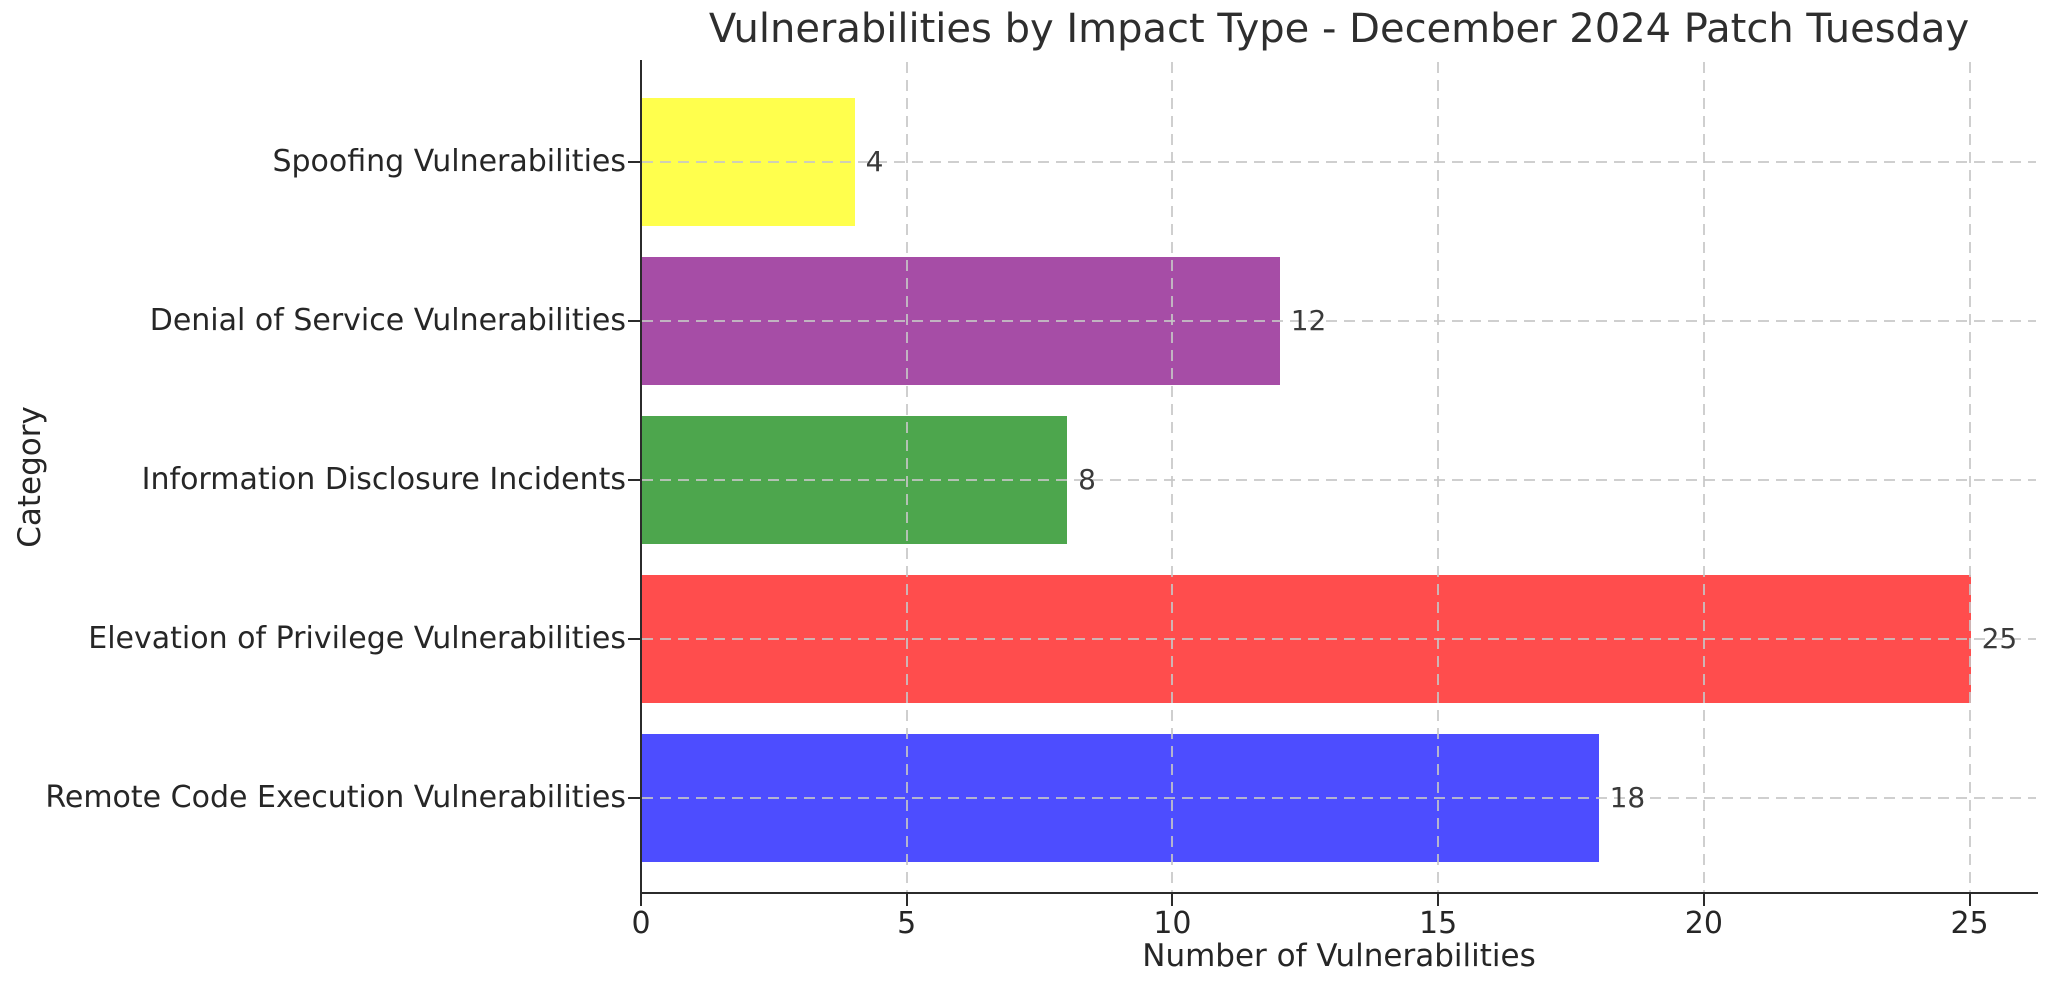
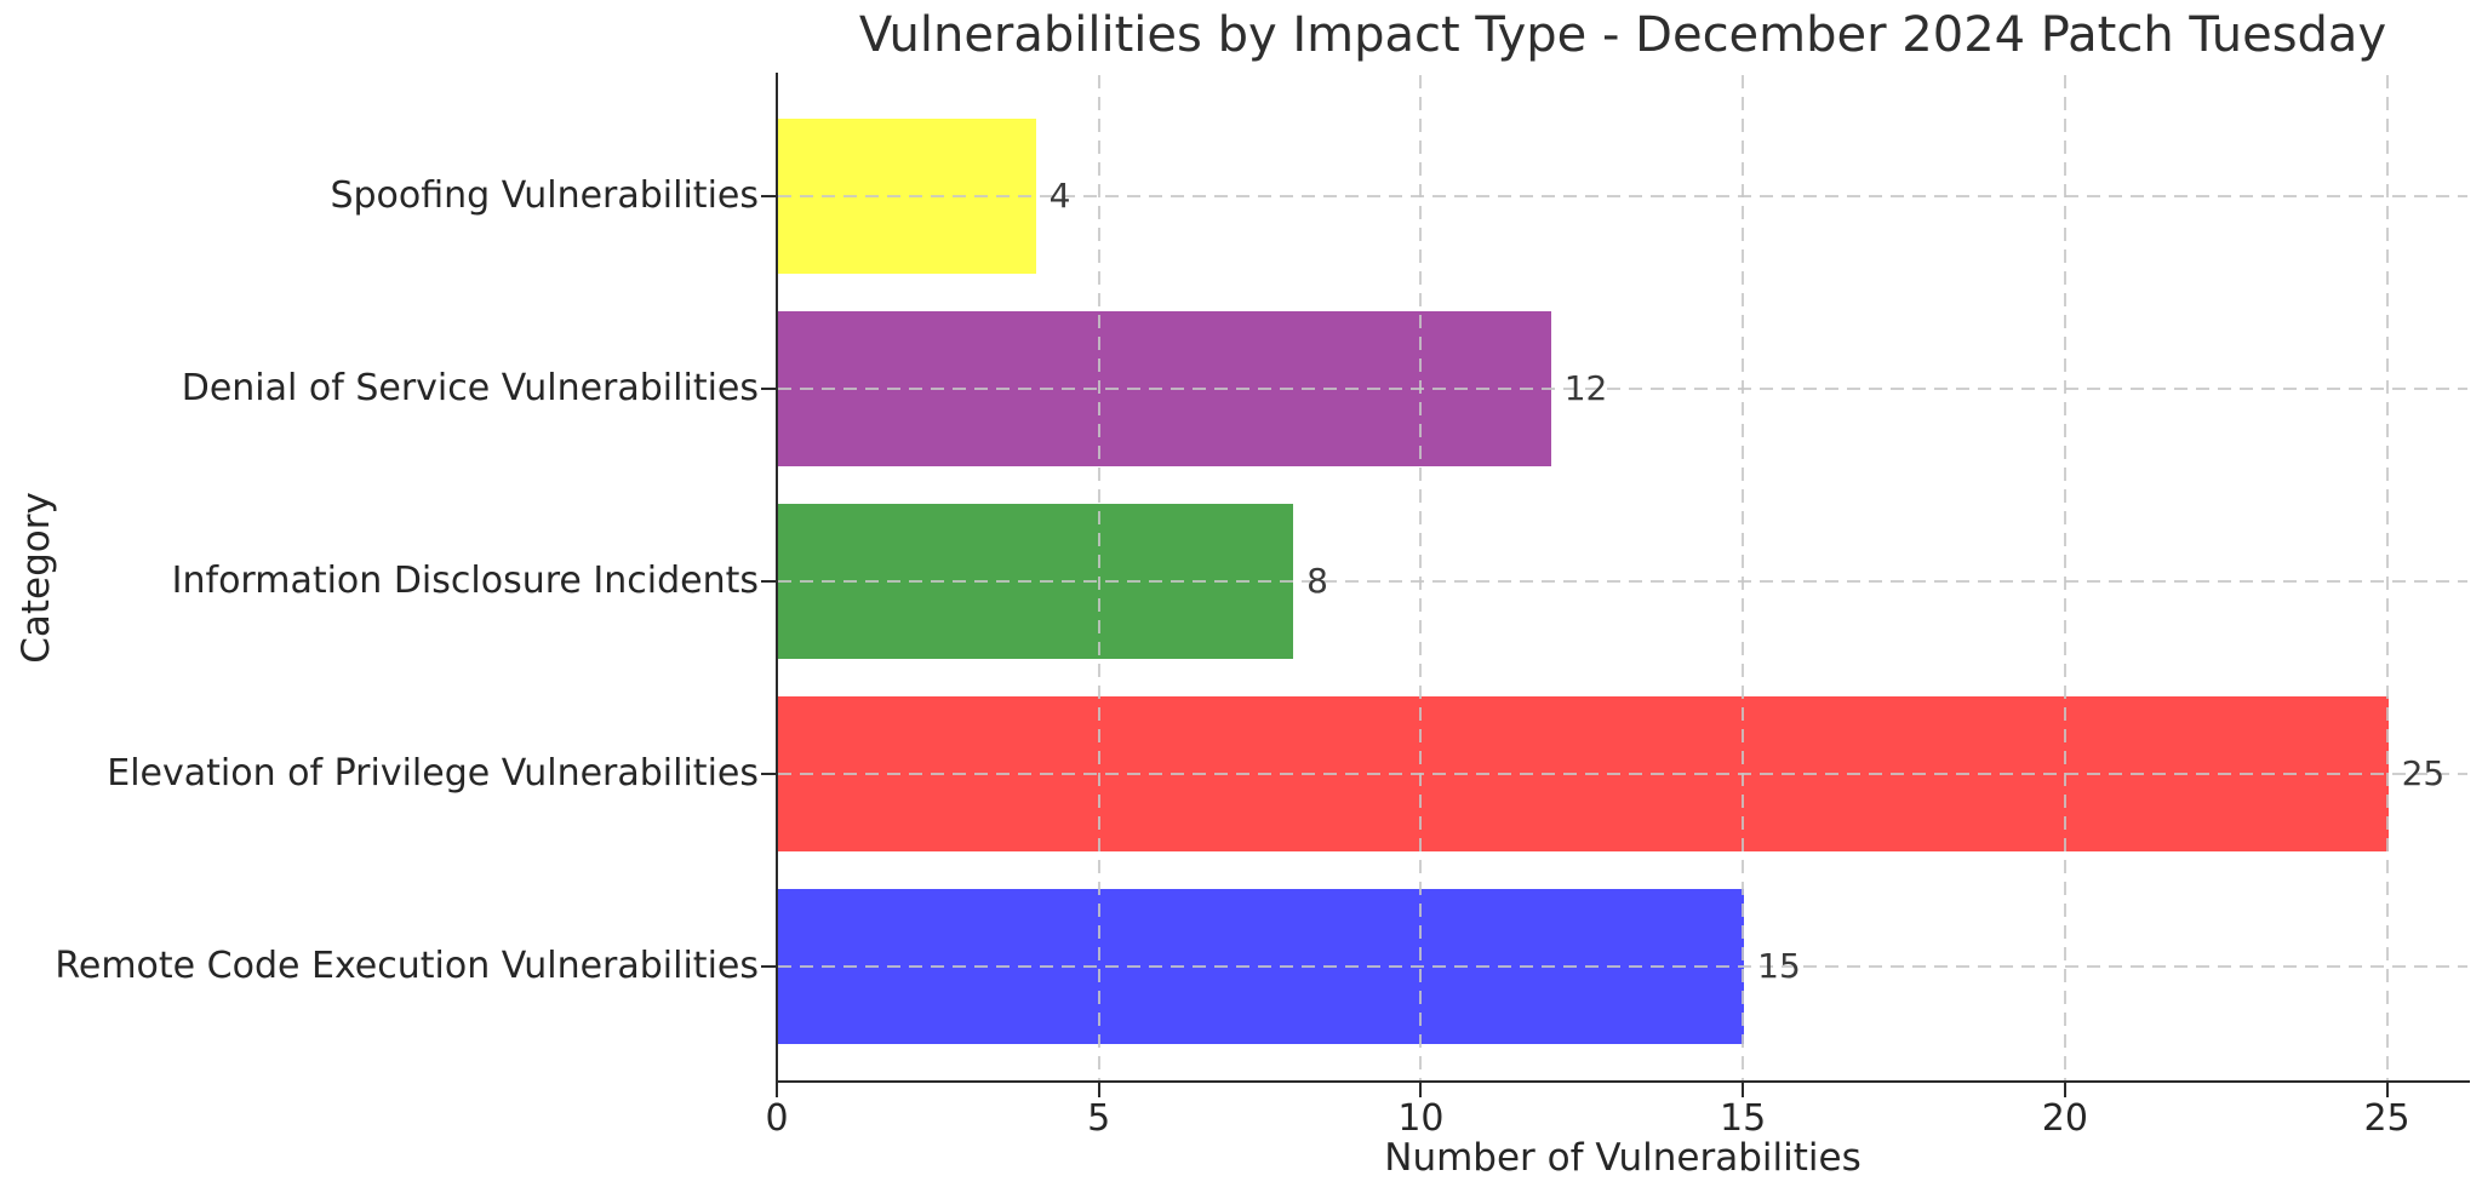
Remote Code Execution Vulnerabilities: 18 -> 15
